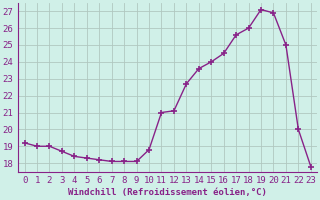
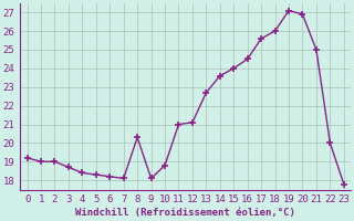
8: 18.1 -> 20.3
